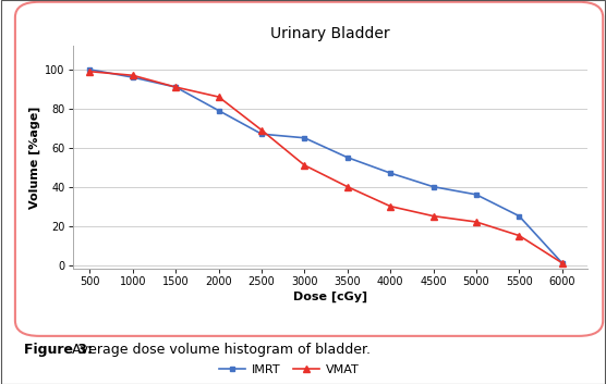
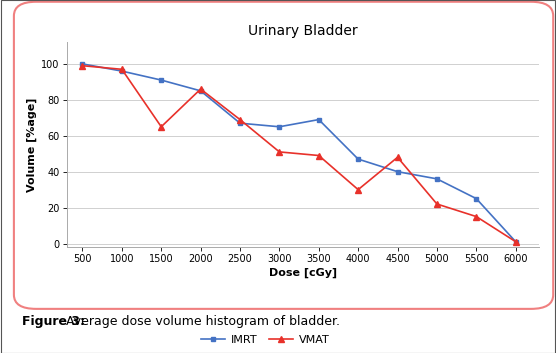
VMAT/1500: 91 -> 65
IMRT/2000: 79 -> 85
IMRT/3500: 55 -> 69
VMAT/3500: 40 -> 49
VMAT/4500: 25 -> 48
